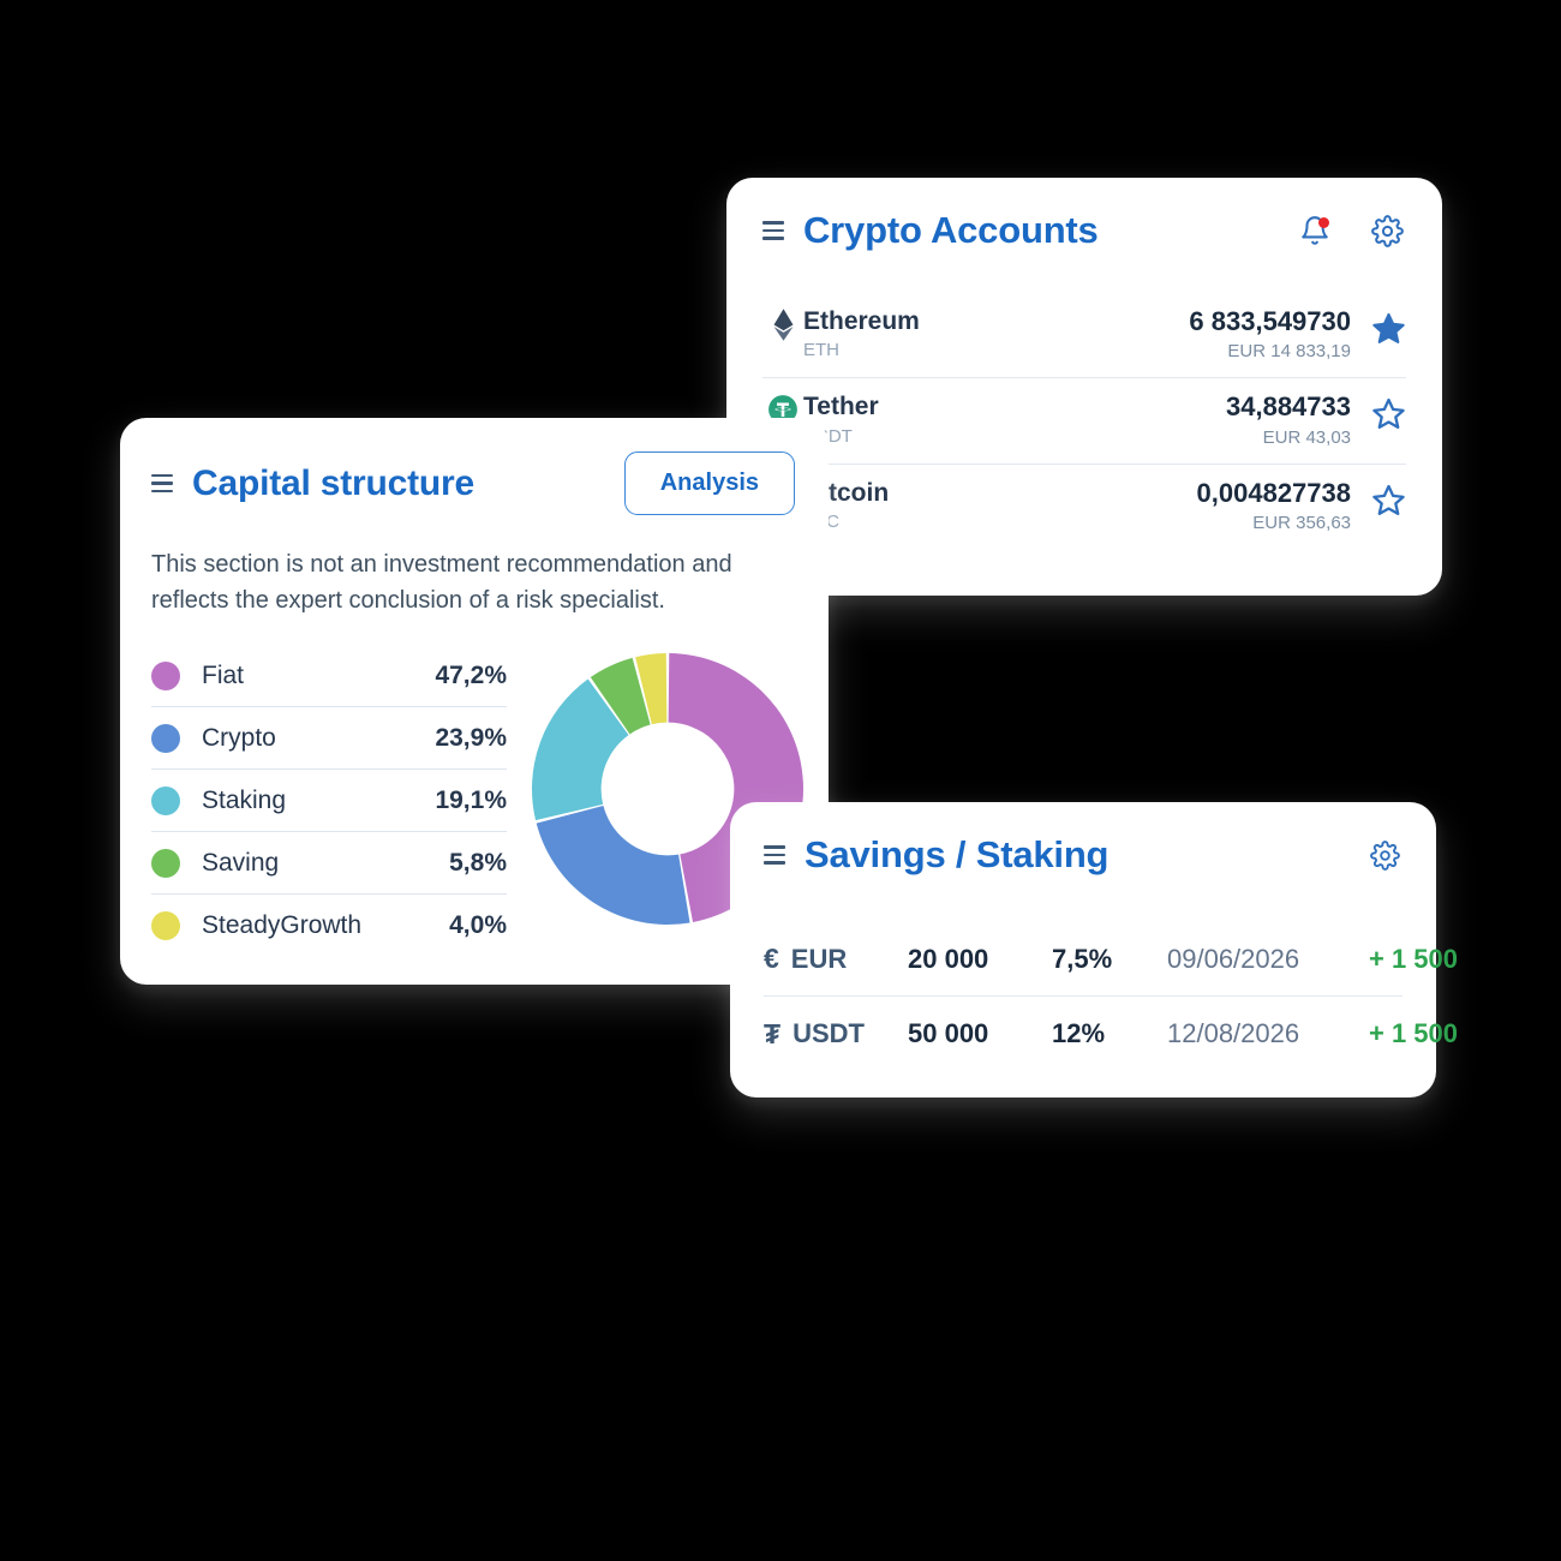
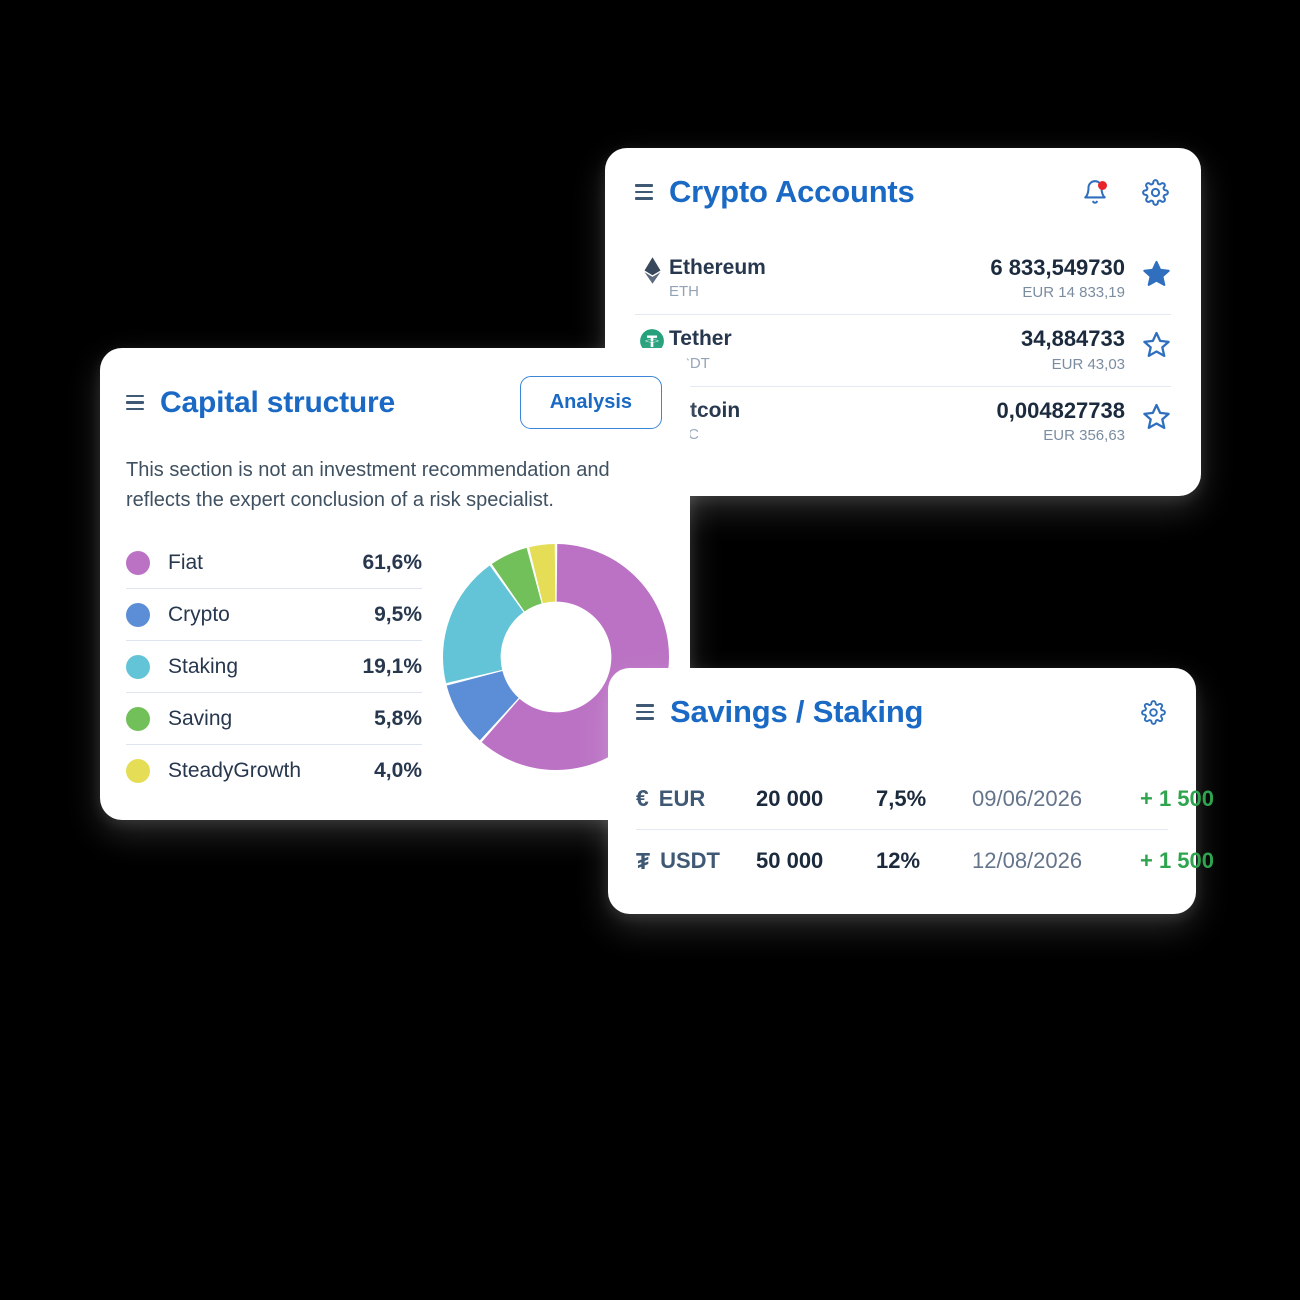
Fiat: 47,2% -> 61,6%
Crypto: 23,9% -> 9,5%
